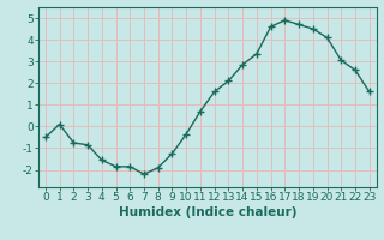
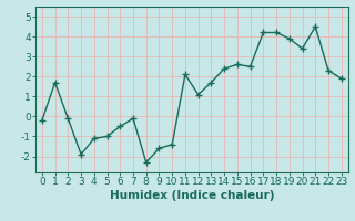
0: -0.5 -> -0.2
1: 0.1 -> 1.7
2: -0.8 -> -0.1
3: -0.8 -> -1.9
4: -1.6 -> -1.1
5: -1.9 -> -1.0
6: -1.9 -> -0.5
7: -2.2 -> -0.1
8: -1.9 -> -2.3
9: -1.2 -> -1.6
10: -0.3 -> -1.4
11: 0.7 -> 2.1
12: 1.6 -> 1.1
13: 2.1 -> 1.7
14: 2.9 -> 2.4
15: 3.4 -> 2.6
16: 4.6 -> 2.5
17: 4.9 -> 4.2
18: 4.7 -> 4.2
19: 4.5 -> 3.9
20: 4.1 -> 3.4
21: 3.0 -> 4.5
22: 2.6 -> 2.3
23: 1.6 -> 1.9
